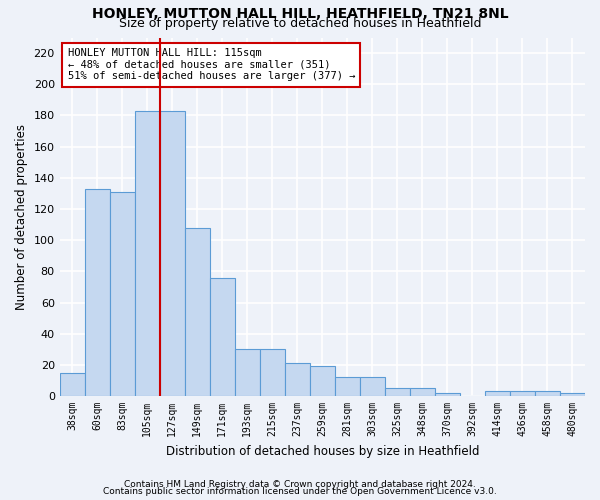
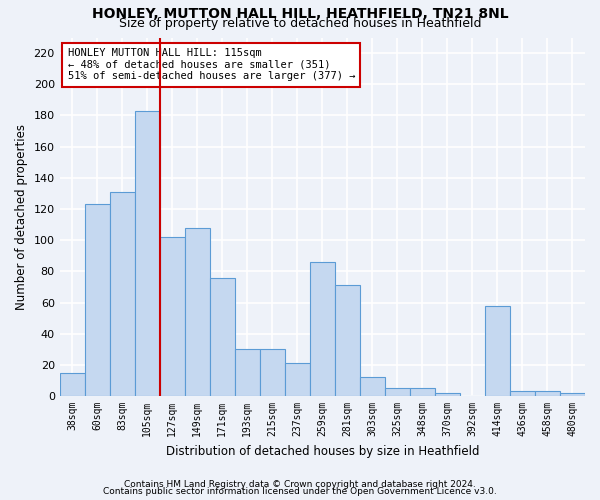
60sqm: 133 -> 123
127sqm: 183 -> 102
259sqm: 19 -> 86
281sqm: 12 -> 71
414sqm: 3 -> 58
